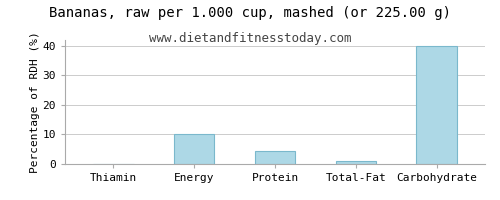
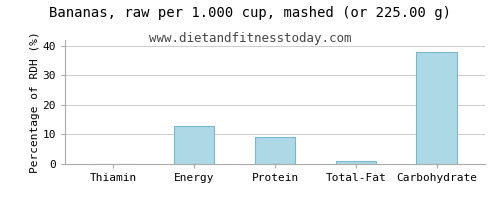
Energy: 10.0 -> 13.0
Protein: 4.5 -> 9.0
Carbohydrate: 40.0 -> 38.0
